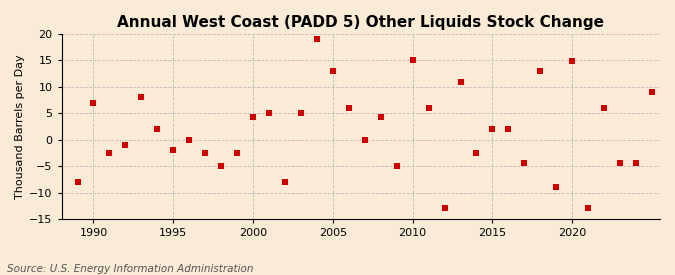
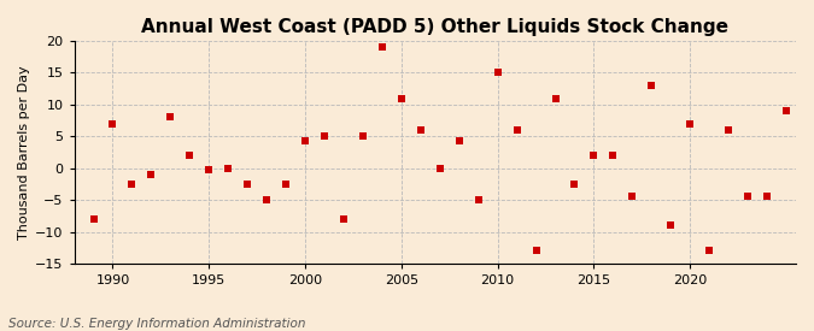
1995: -2.0 -> -0.2
2005: 13.0 -> 11.0
2020: 14.8 -> 7.0
